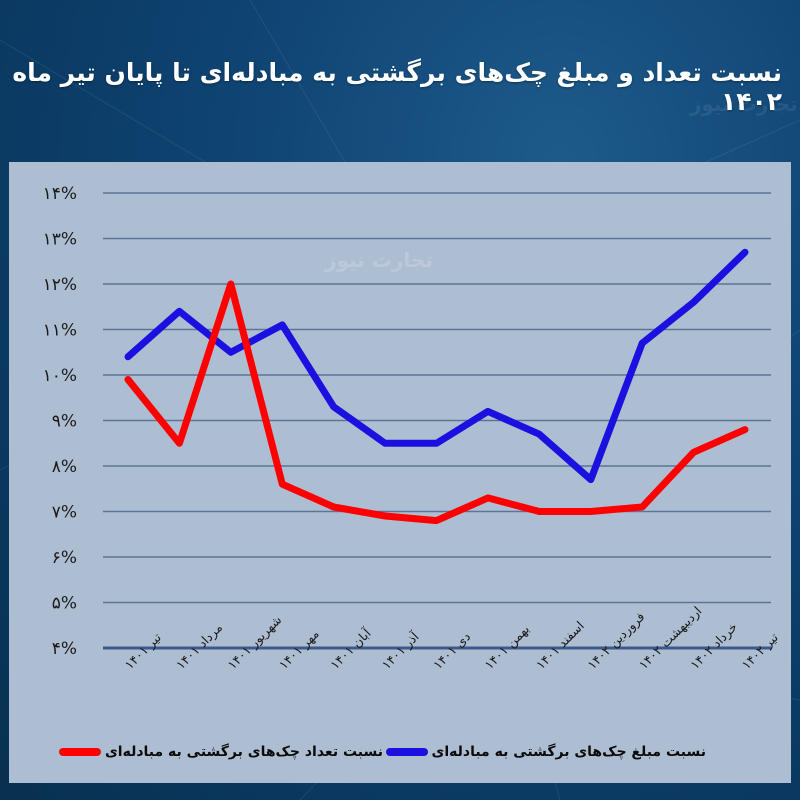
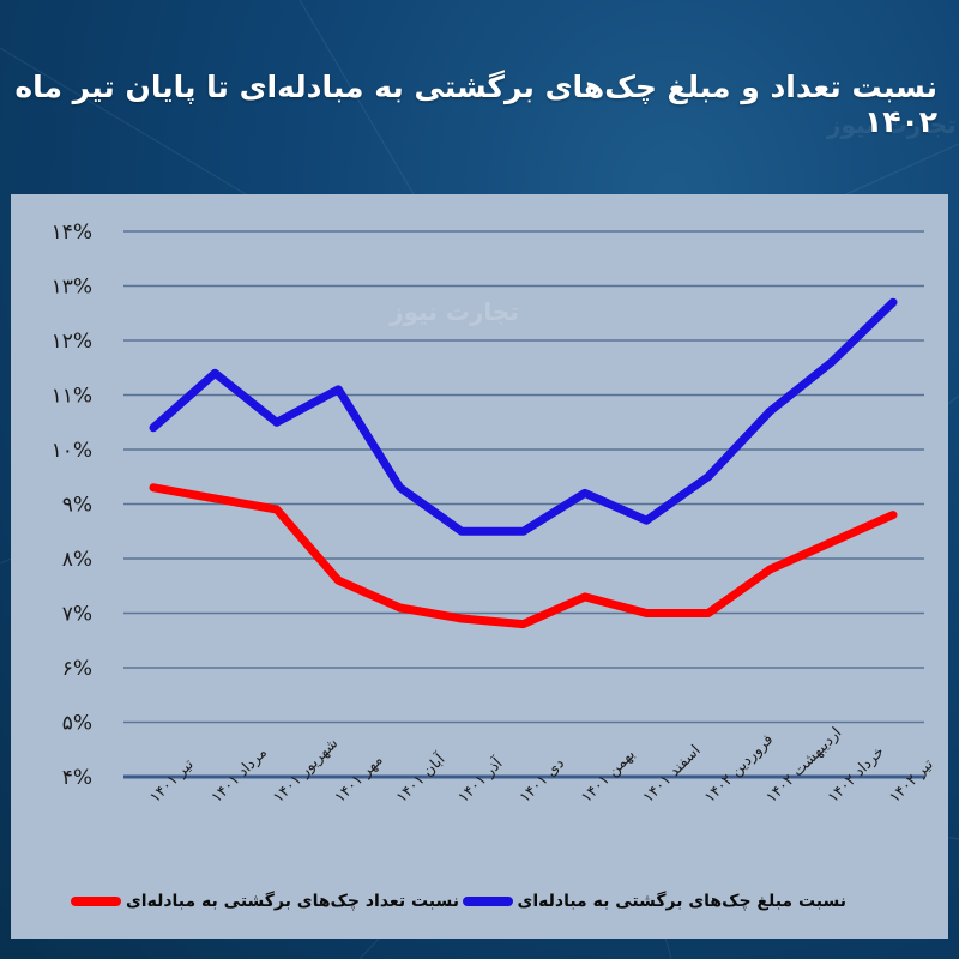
نسبت تعداد چک‌های برگشتی به مبادله‌ای/تیر ۱۴۰۱: 9.9% -> 9.3%
نسبت تعداد چک‌های برگشتی به مبادله‌ای/مرداد ۱۴۰۱: 8.5% -> 9.1%
نسبت تعداد چک‌های برگشتی به مبادله‌ای/شهریور ۱۴۰۱: 12.0% -> 8.9%
نسبت مبلغ چک‌های برگشتی به مبادله‌ای/فروردین ۱۴۰۲: 7.7% -> 9.5%
نسبت تعداد چک‌های برگشتی به مبادله‌ای/اردیبهشت ۱۴۰۲: 7.1% -> 7.8%
